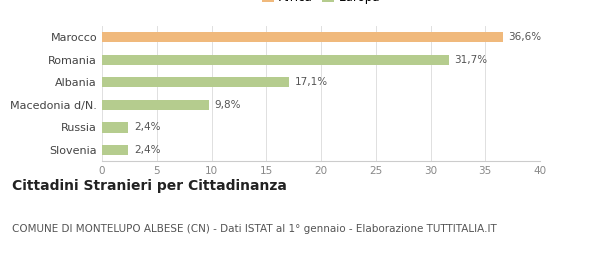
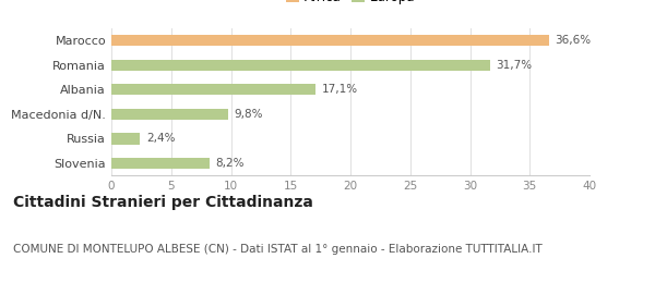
Slovenia: 2,4% -> 8,2%
